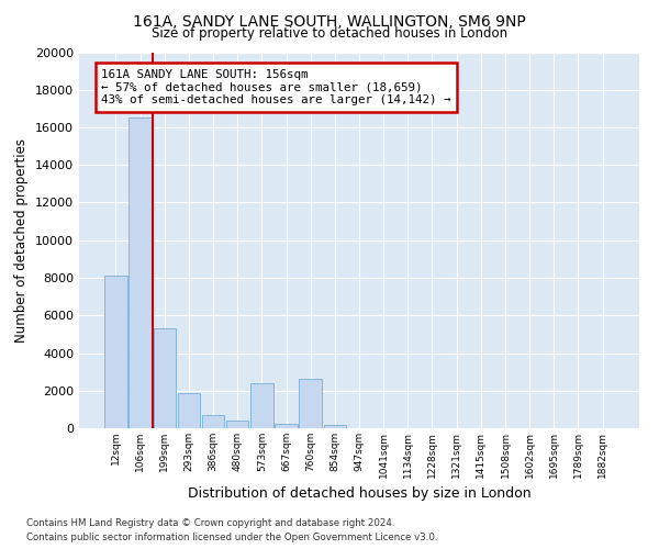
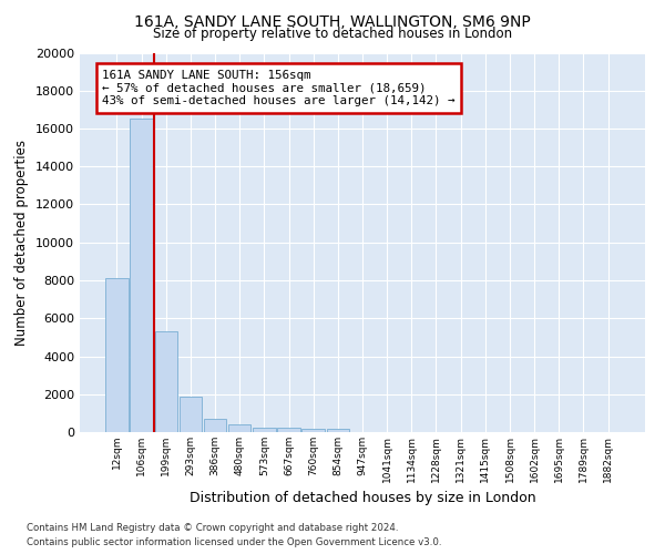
573sqm: 2400 -> 300
760sqm: 2600 -> 200
